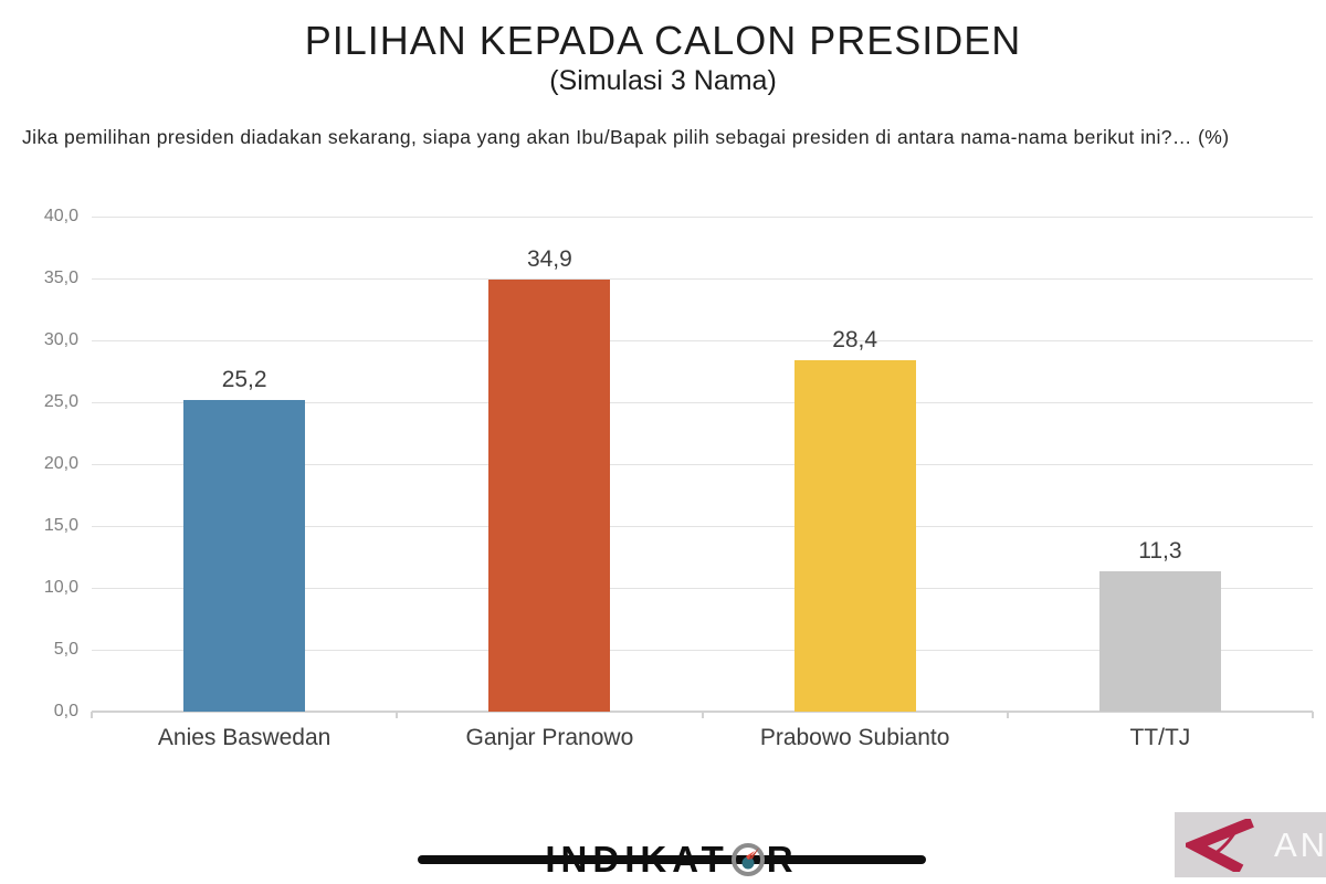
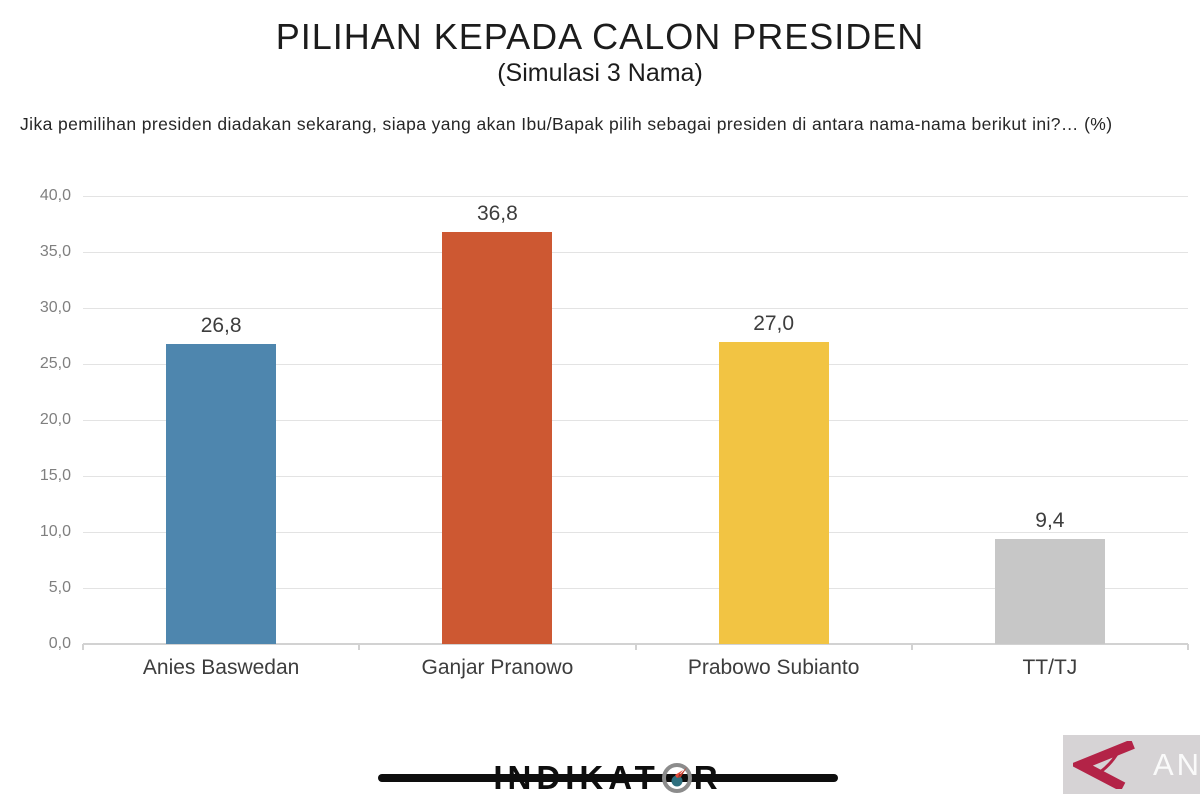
Anies Baswedan: 25,2 -> 26,8
Ganjar Pranowo: 34,9 -> 36,8
Prabowo Subianto: 28,4 -> 27,0
TT/TJ: 11,3 -> 9,4
